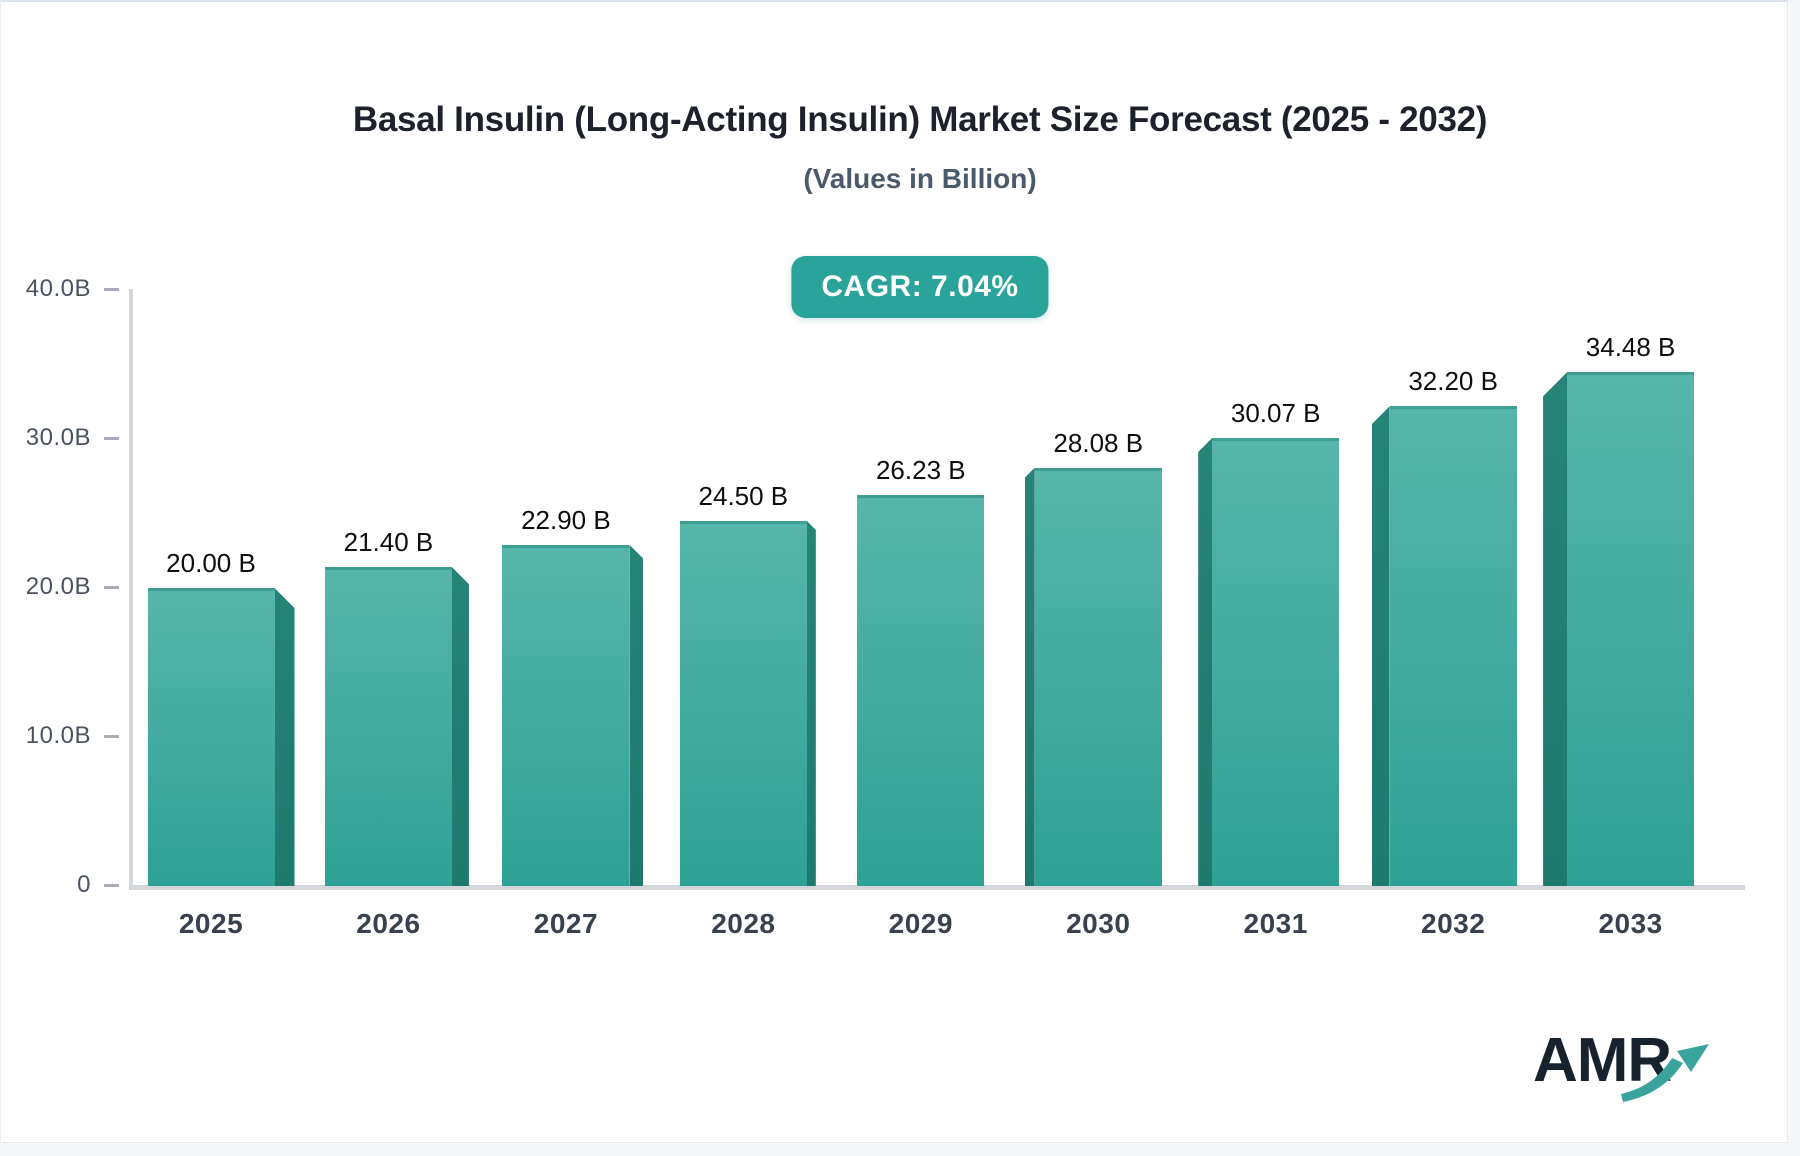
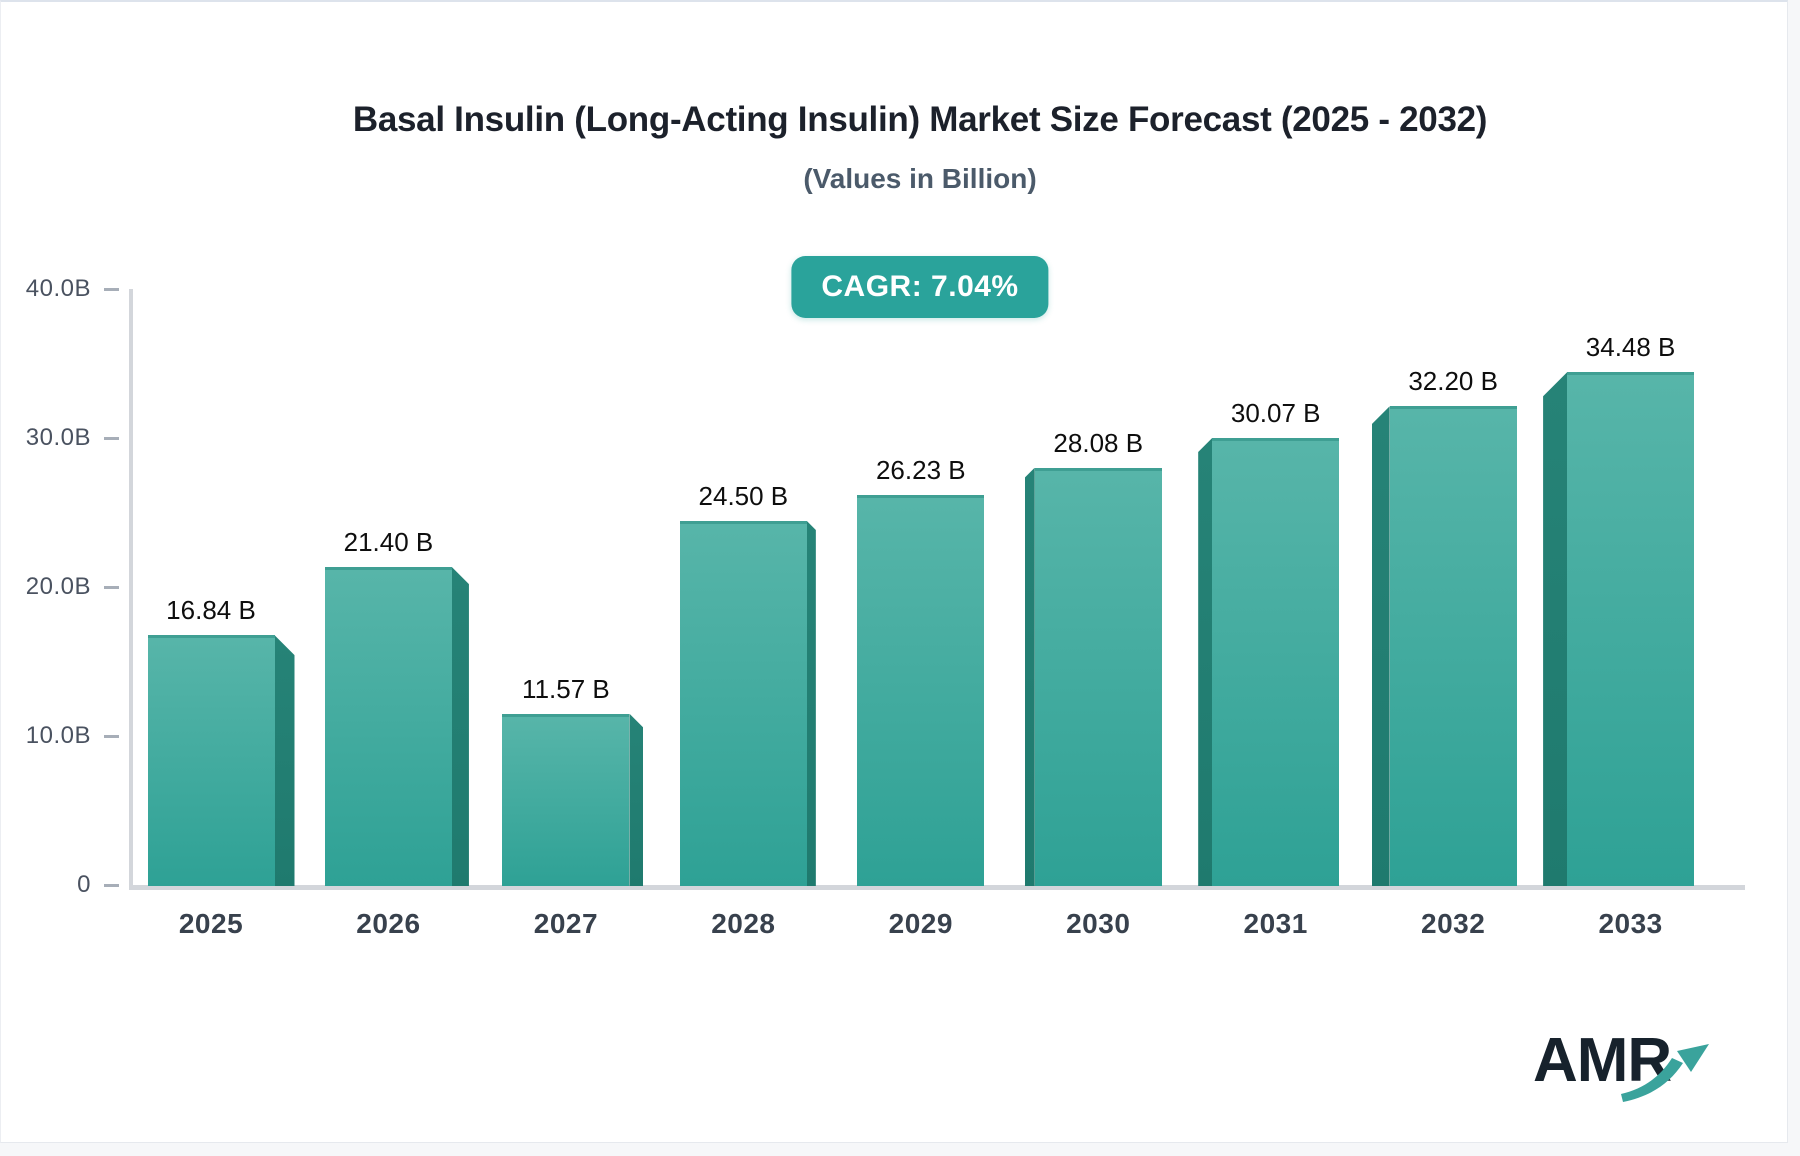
2025: 20.00 -> 16.84
2027: 22.90 -> 11.57
